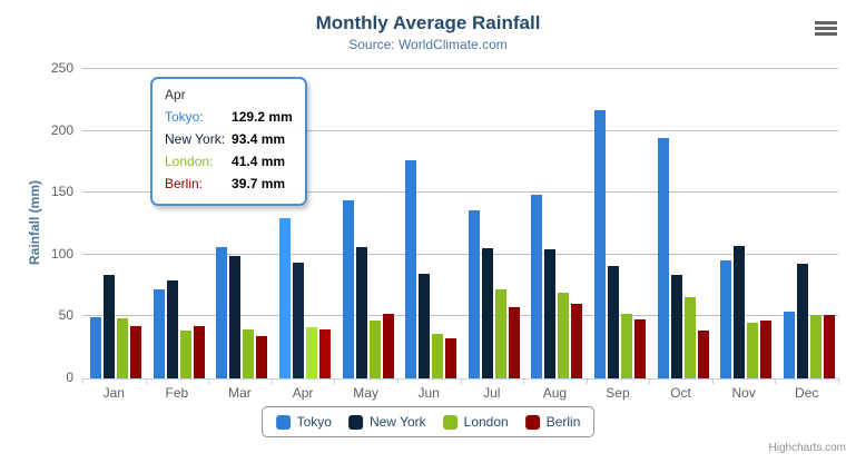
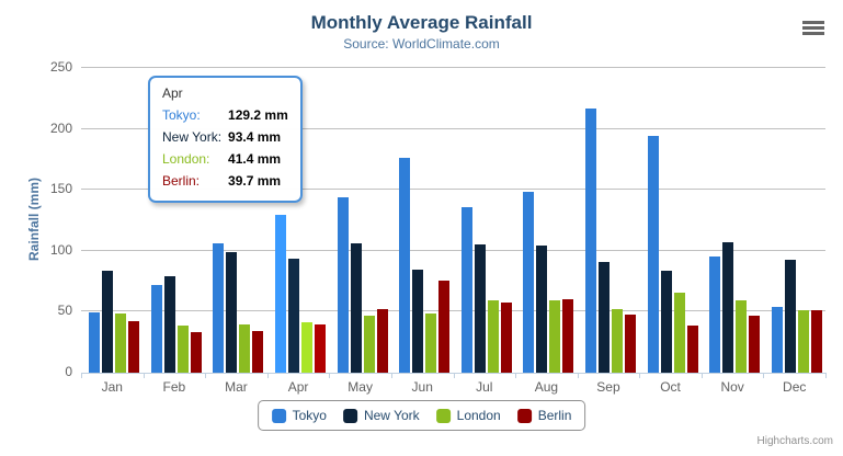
Berlin/Feb: 42 -> 33
London/Jun: 36 -> 48
Berlin/Jun: 32 -> 76
London/Jul: 72 -> 59
London/Aug: 69 -> 60
London/Nov: 45 -> 59
